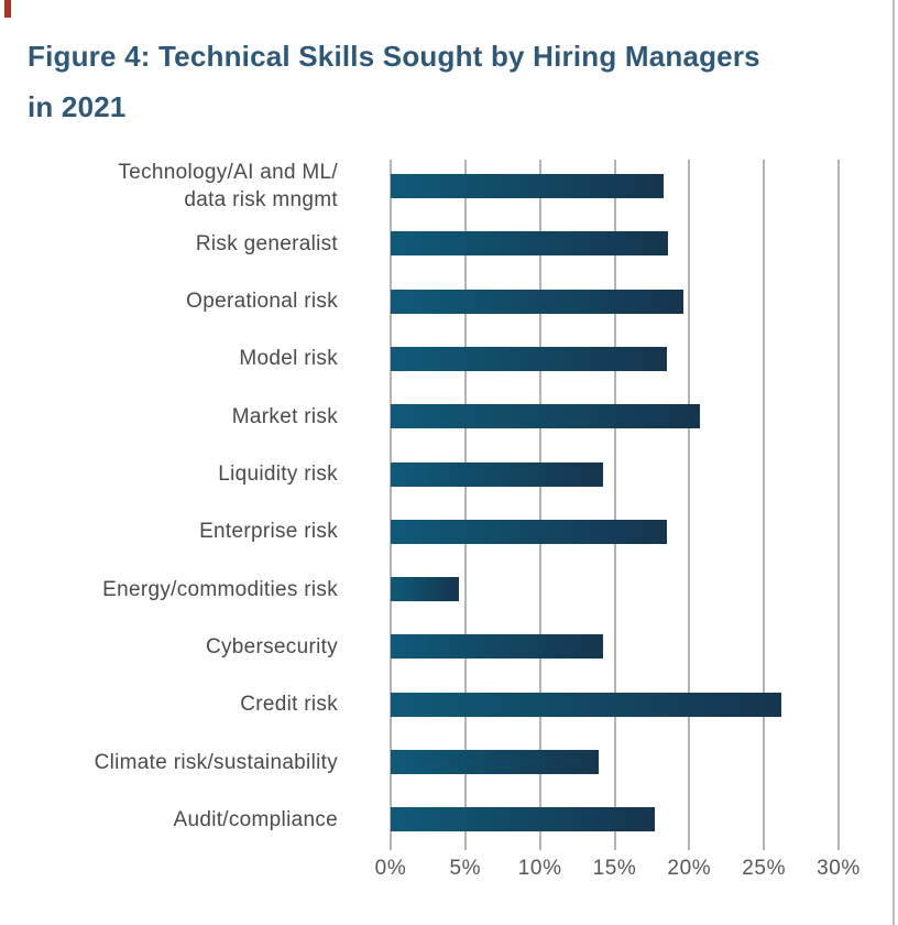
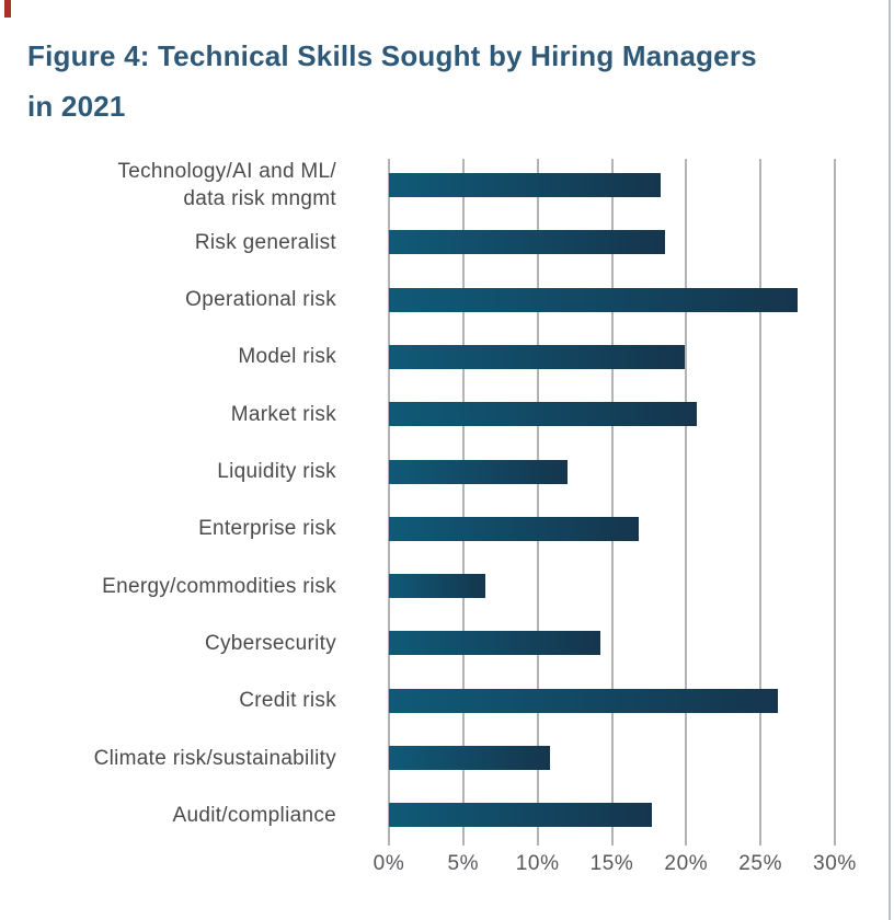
Operational risk: 19.6% -> 27.5%
Model risk: 18.5% -> 19.9%
Liquidity risk: 14.2% -> 12.0%
Enterprise risk: 18.5% -> 16.8%
Energy/commodities risk: 4.6% -> 6.5%
Climate risk/sustainability: 13.9% -> 10.8%
